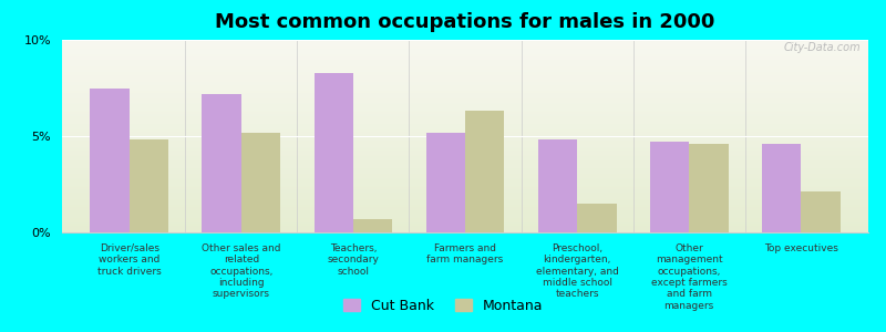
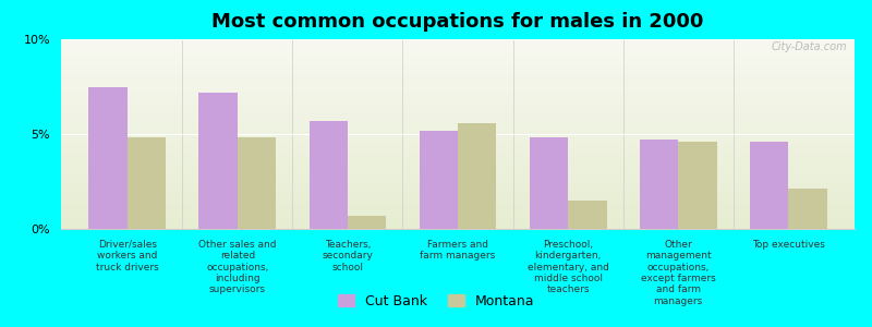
Montana/Other sales and related occupations, including supervisors: 5.2% -> 4.8%
Cut Bank/Teachers, secondary school: 8.3% -> 5.7%
Montana/Farmers and farm managers: 6.3% -> 5.6%
